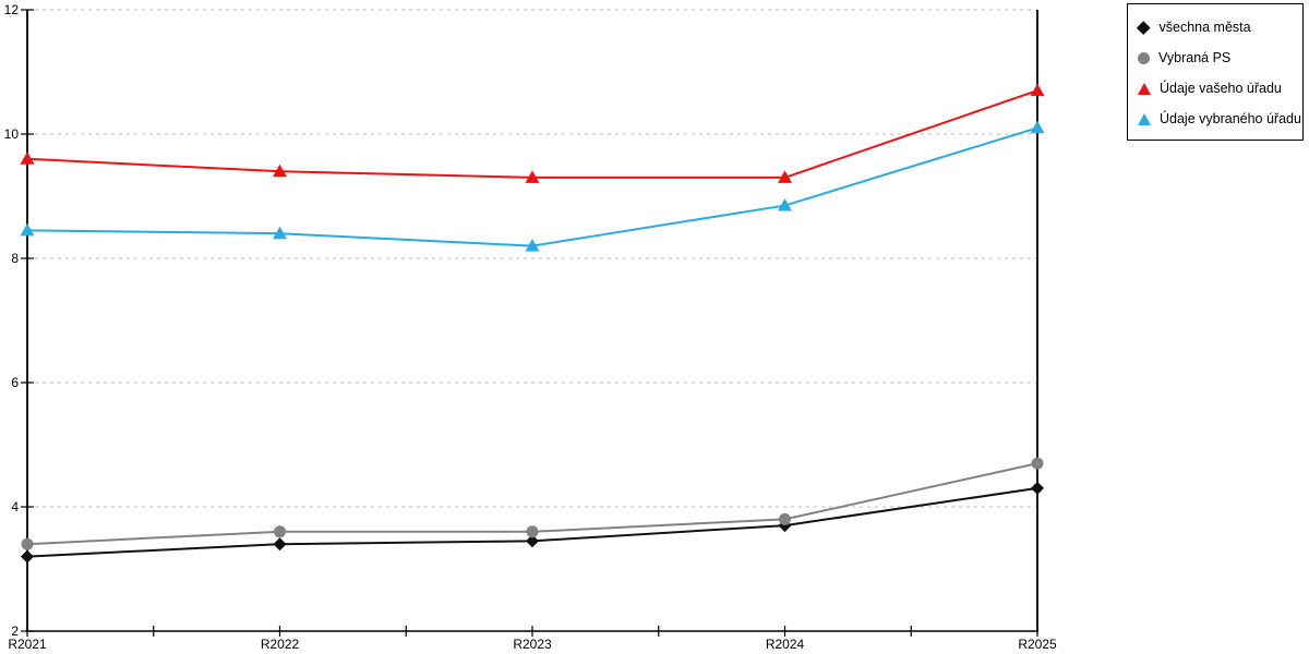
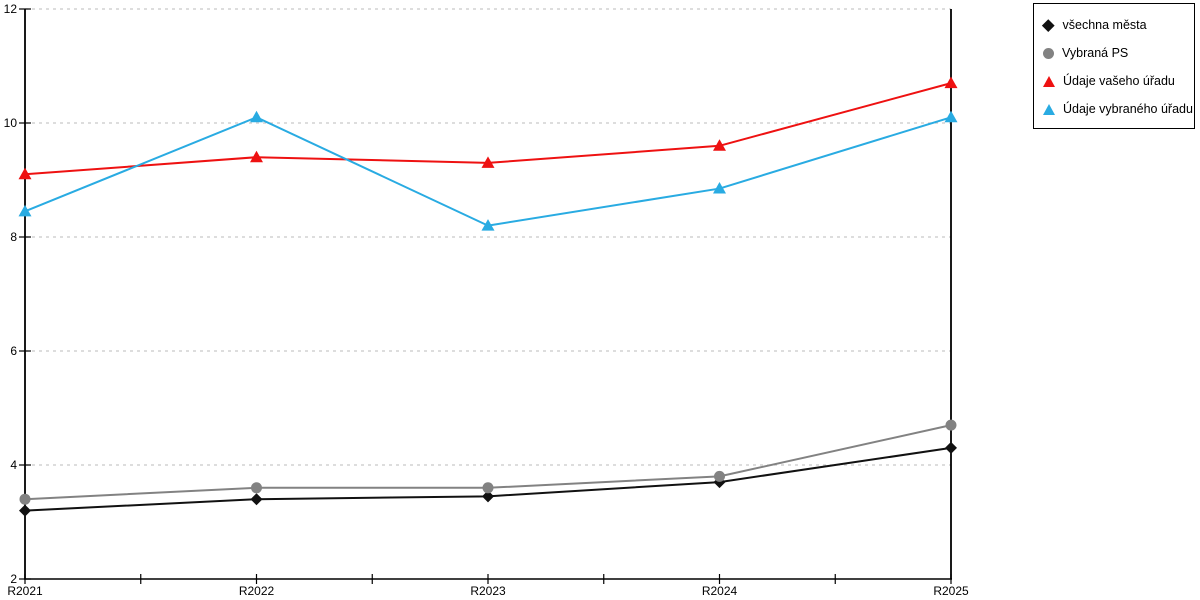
Údaje vašeho úřadu/R2021: 9.6 -> 9.1
Údaje vybraného úřadu/R2022: 8.4 -> 10.1
Údaje vašeho úřadu/R2024: 9.3 -> 9.6
